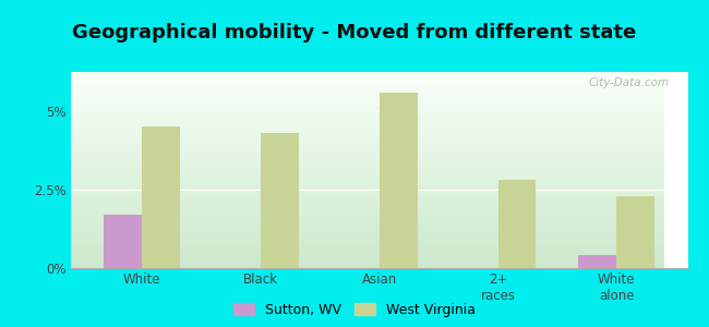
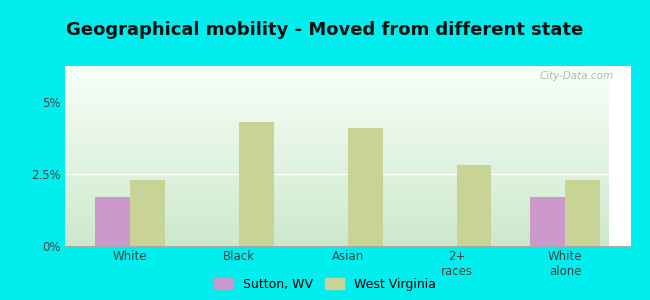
West Virginia/White: 4.5% -> 2.3%
West Virginia/Asian: 5.6% -> 4.1%
Sutton, WV/White alone: 0.4% -> 1.7%
